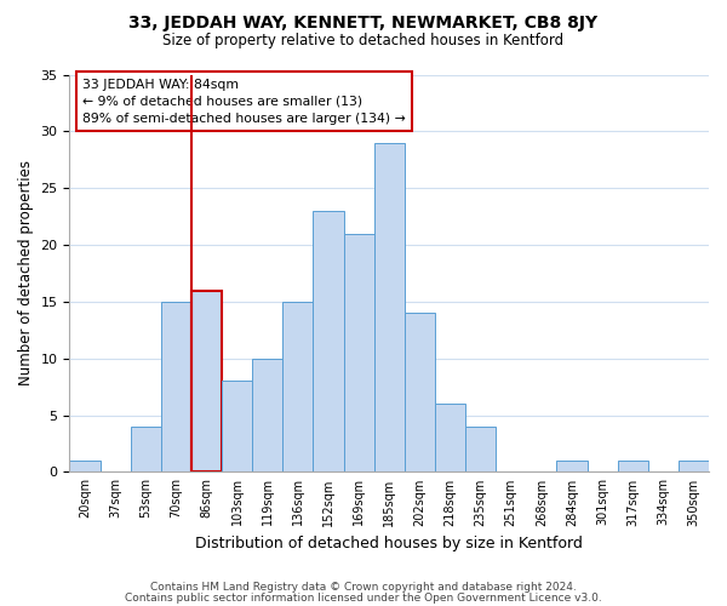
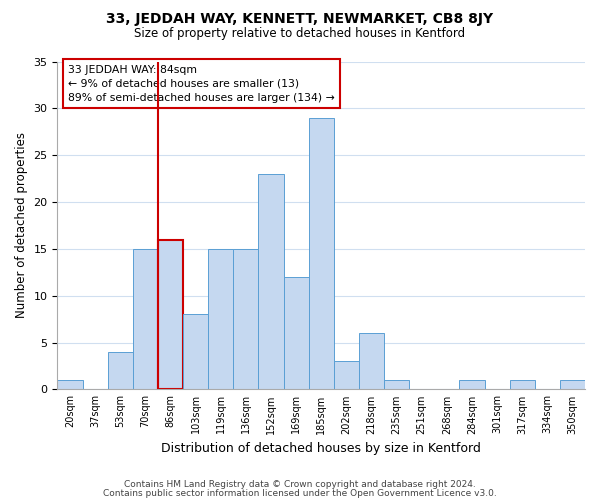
119sqm: 10 -> 15
169sqm: 21 -> 12
202sqm: 14 -> 3
235sqm: 4 -> 1
